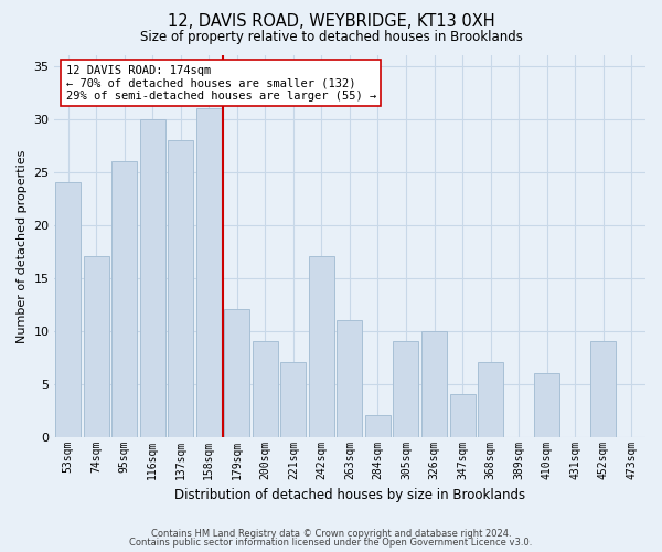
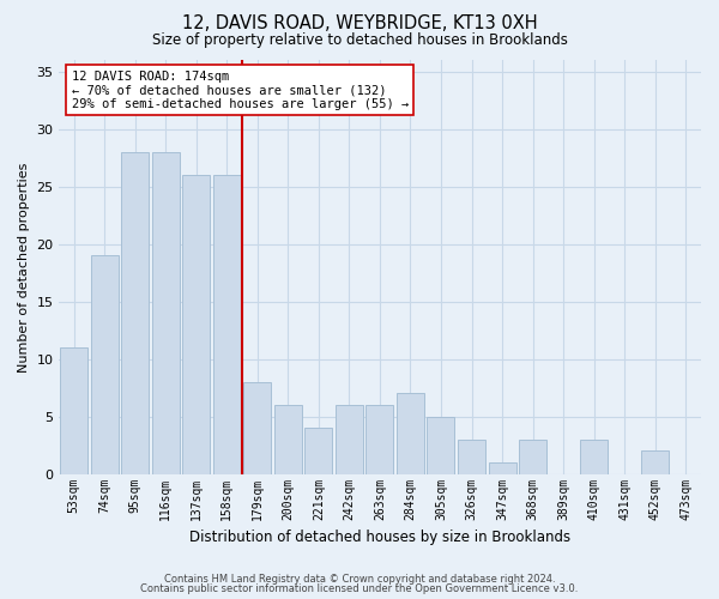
53sqm: 24 -> 11
74sqm: 17 -> 19
95sqm: 26 -> 28
116sqm: 30 -> 28
137sqm: 28 -> 26
158sqm: 31 -> 26
179sqm: 12 -> 8
200sqm: 9 -> 6
221sqm: 7 -> 4
242sqm: 17 -> 6
263sqm: 11 -> 6
284sqm: 2 -> 7
305sqm: 9 -> 5
326sqm: 10 -> 3
347sqm: 4 -> 1
368sqm: 7 -> 3
410sqm: 6 -> 3
452sqm: 9 -> 2
